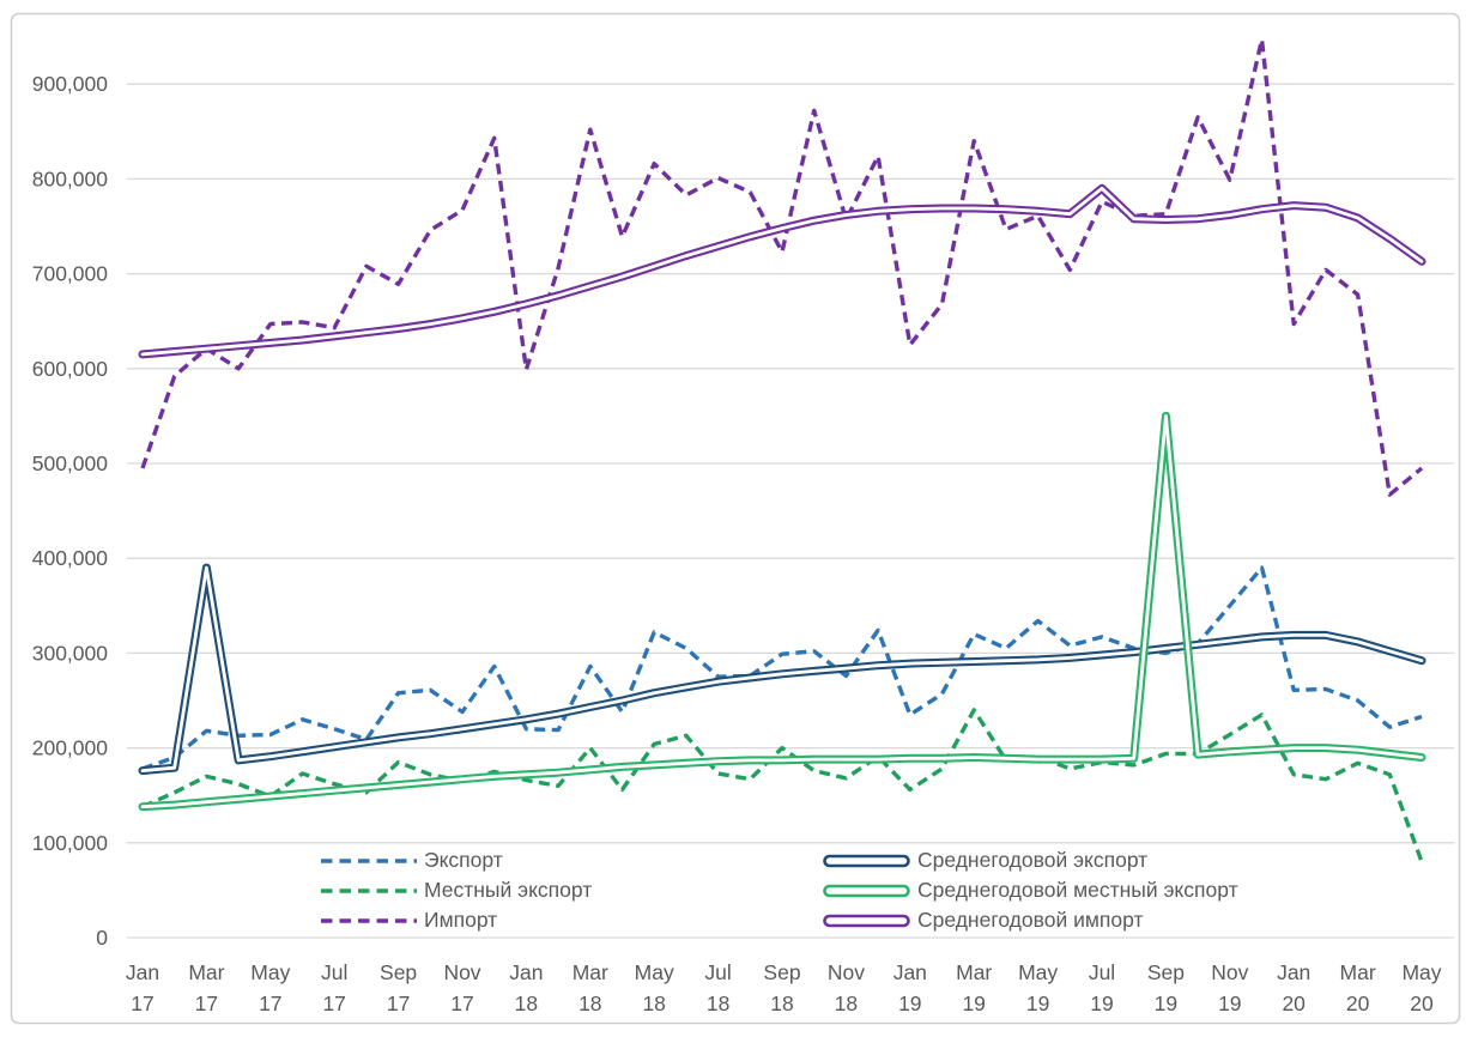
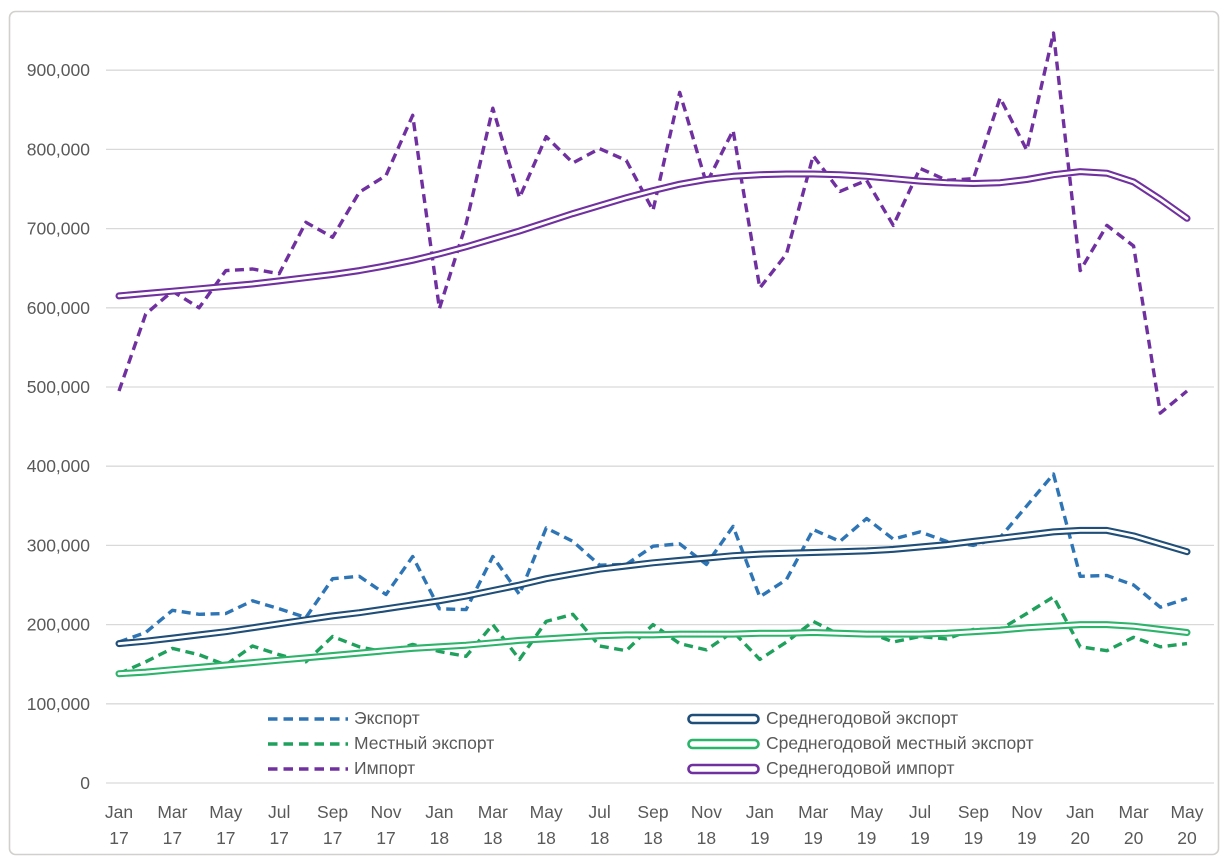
Среднегодовой экспорт/Mar 17: 390000 -> 180000
Местный экспорт/Mar 19: 240000 -> 200000
Импорт/Mar 19: 840000 -> 790000
Среднегодовой импорт/Jul 19: 790000 -> 760000
Среднегодовой местный экспорт/Sep 19: 550000 -> 190000
Местный экспорт/May 20: 80000 -> 180000
